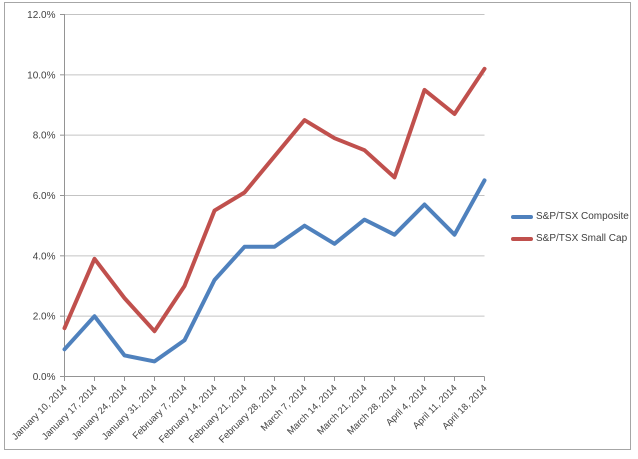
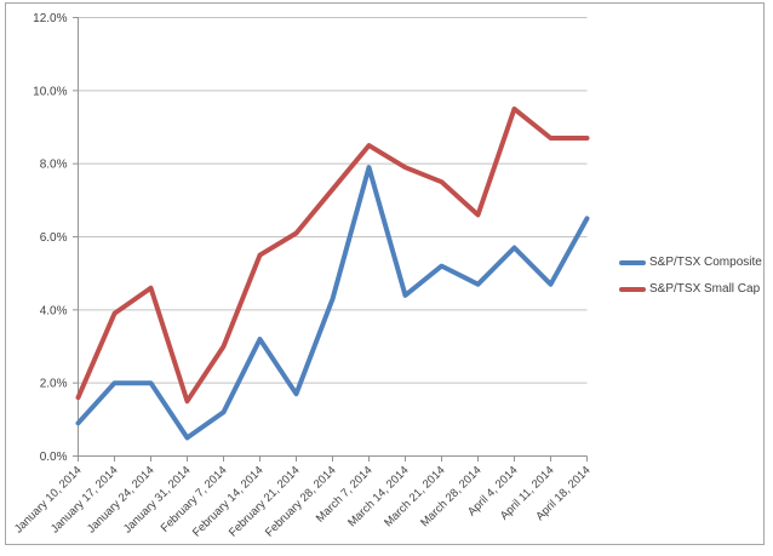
S&P/TSX Composite/January 24, 2014: 0.7% -> 2.0%
S&P/TSX Small Cap/January 24, 2014: 2.6% -> 4.6%
S&P/TSX Composite/February 21, 2014: 4.3% -> 1.7%
S&P/TSX Composite/March 7, 2014: 5.0% -> 7.9%
S&P/TSX Small Cap/April 18, 2014: 10.2% -> 8.7%
